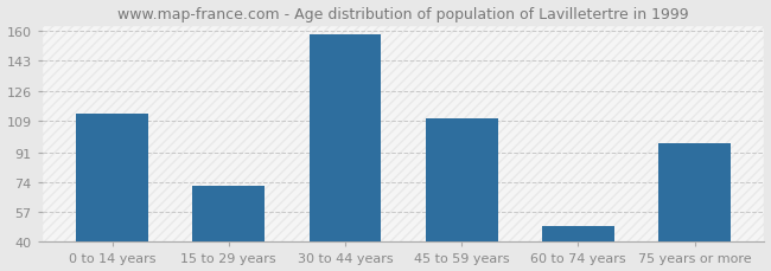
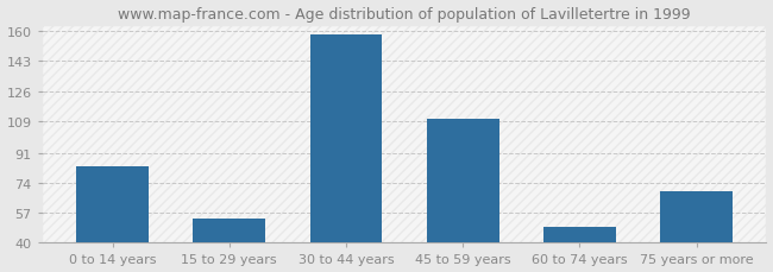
0 to 14 years: 113 -> 83
15 to 29 years: 72 -> 54
75 years or more: 96 -> 69
